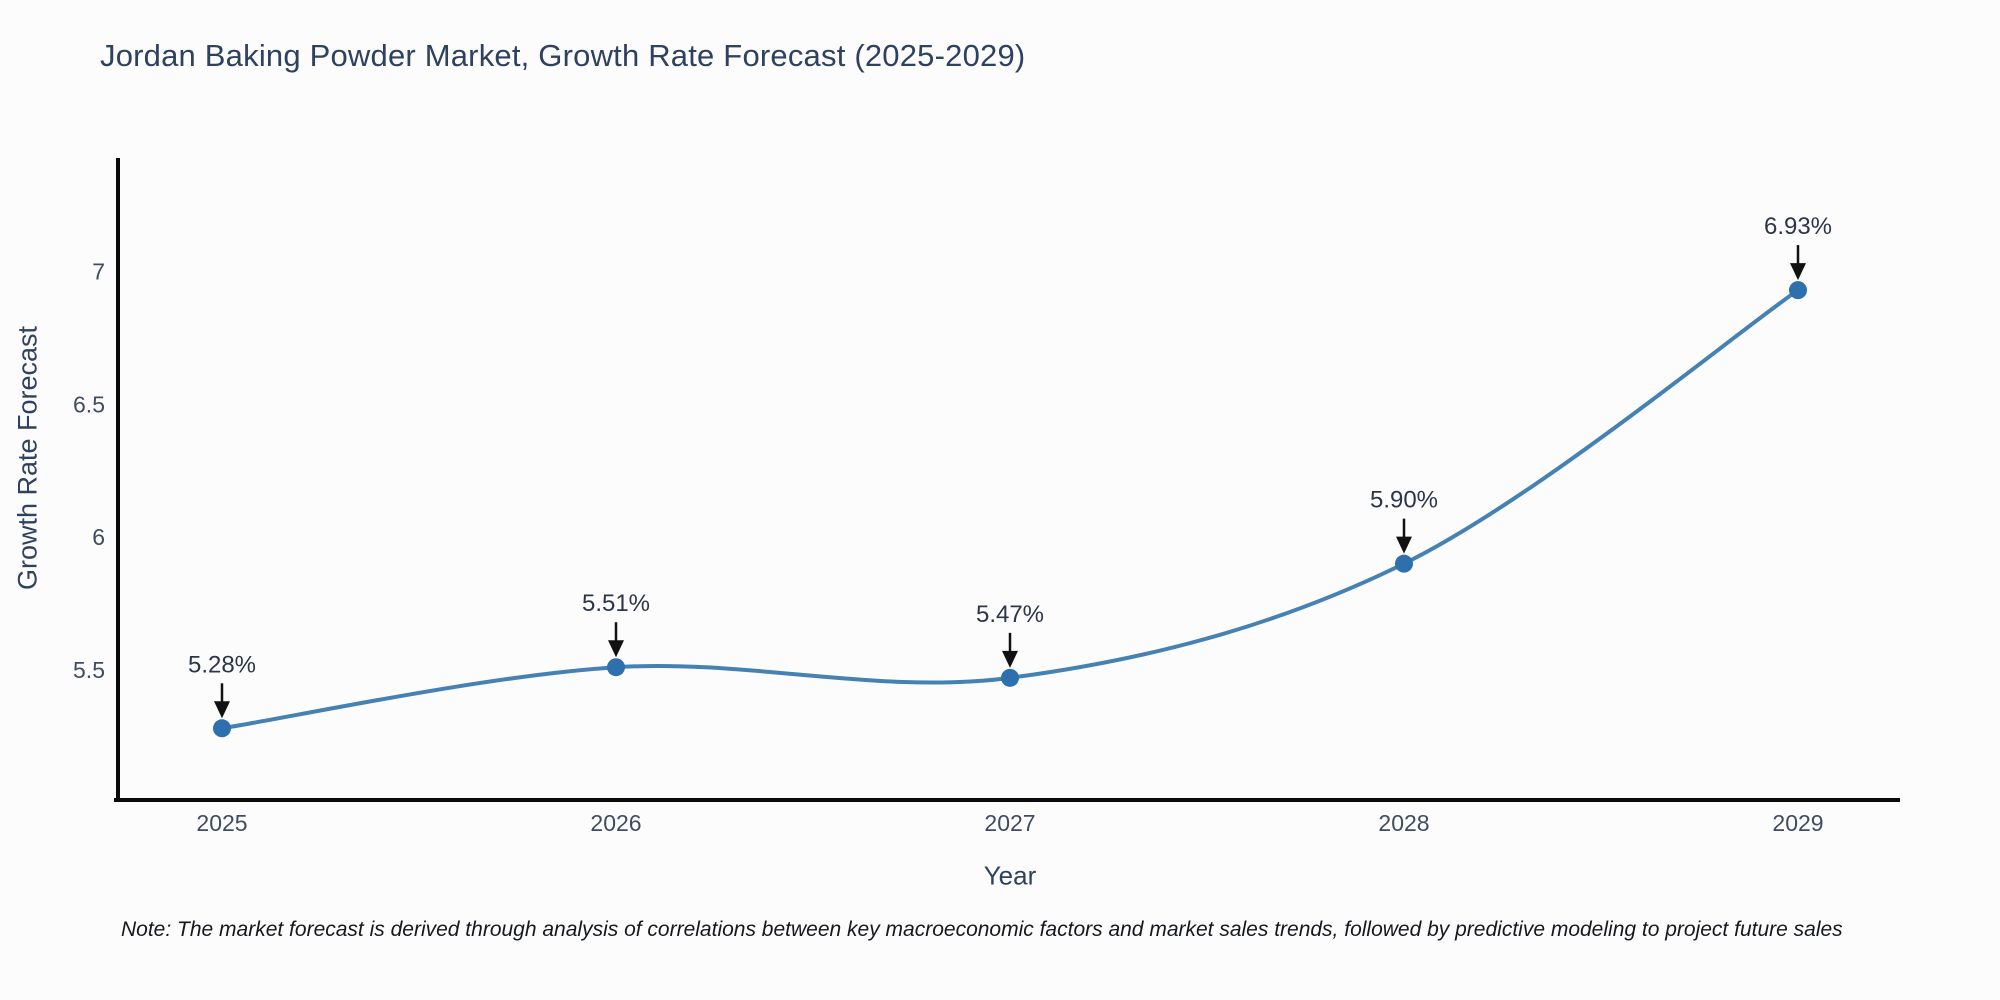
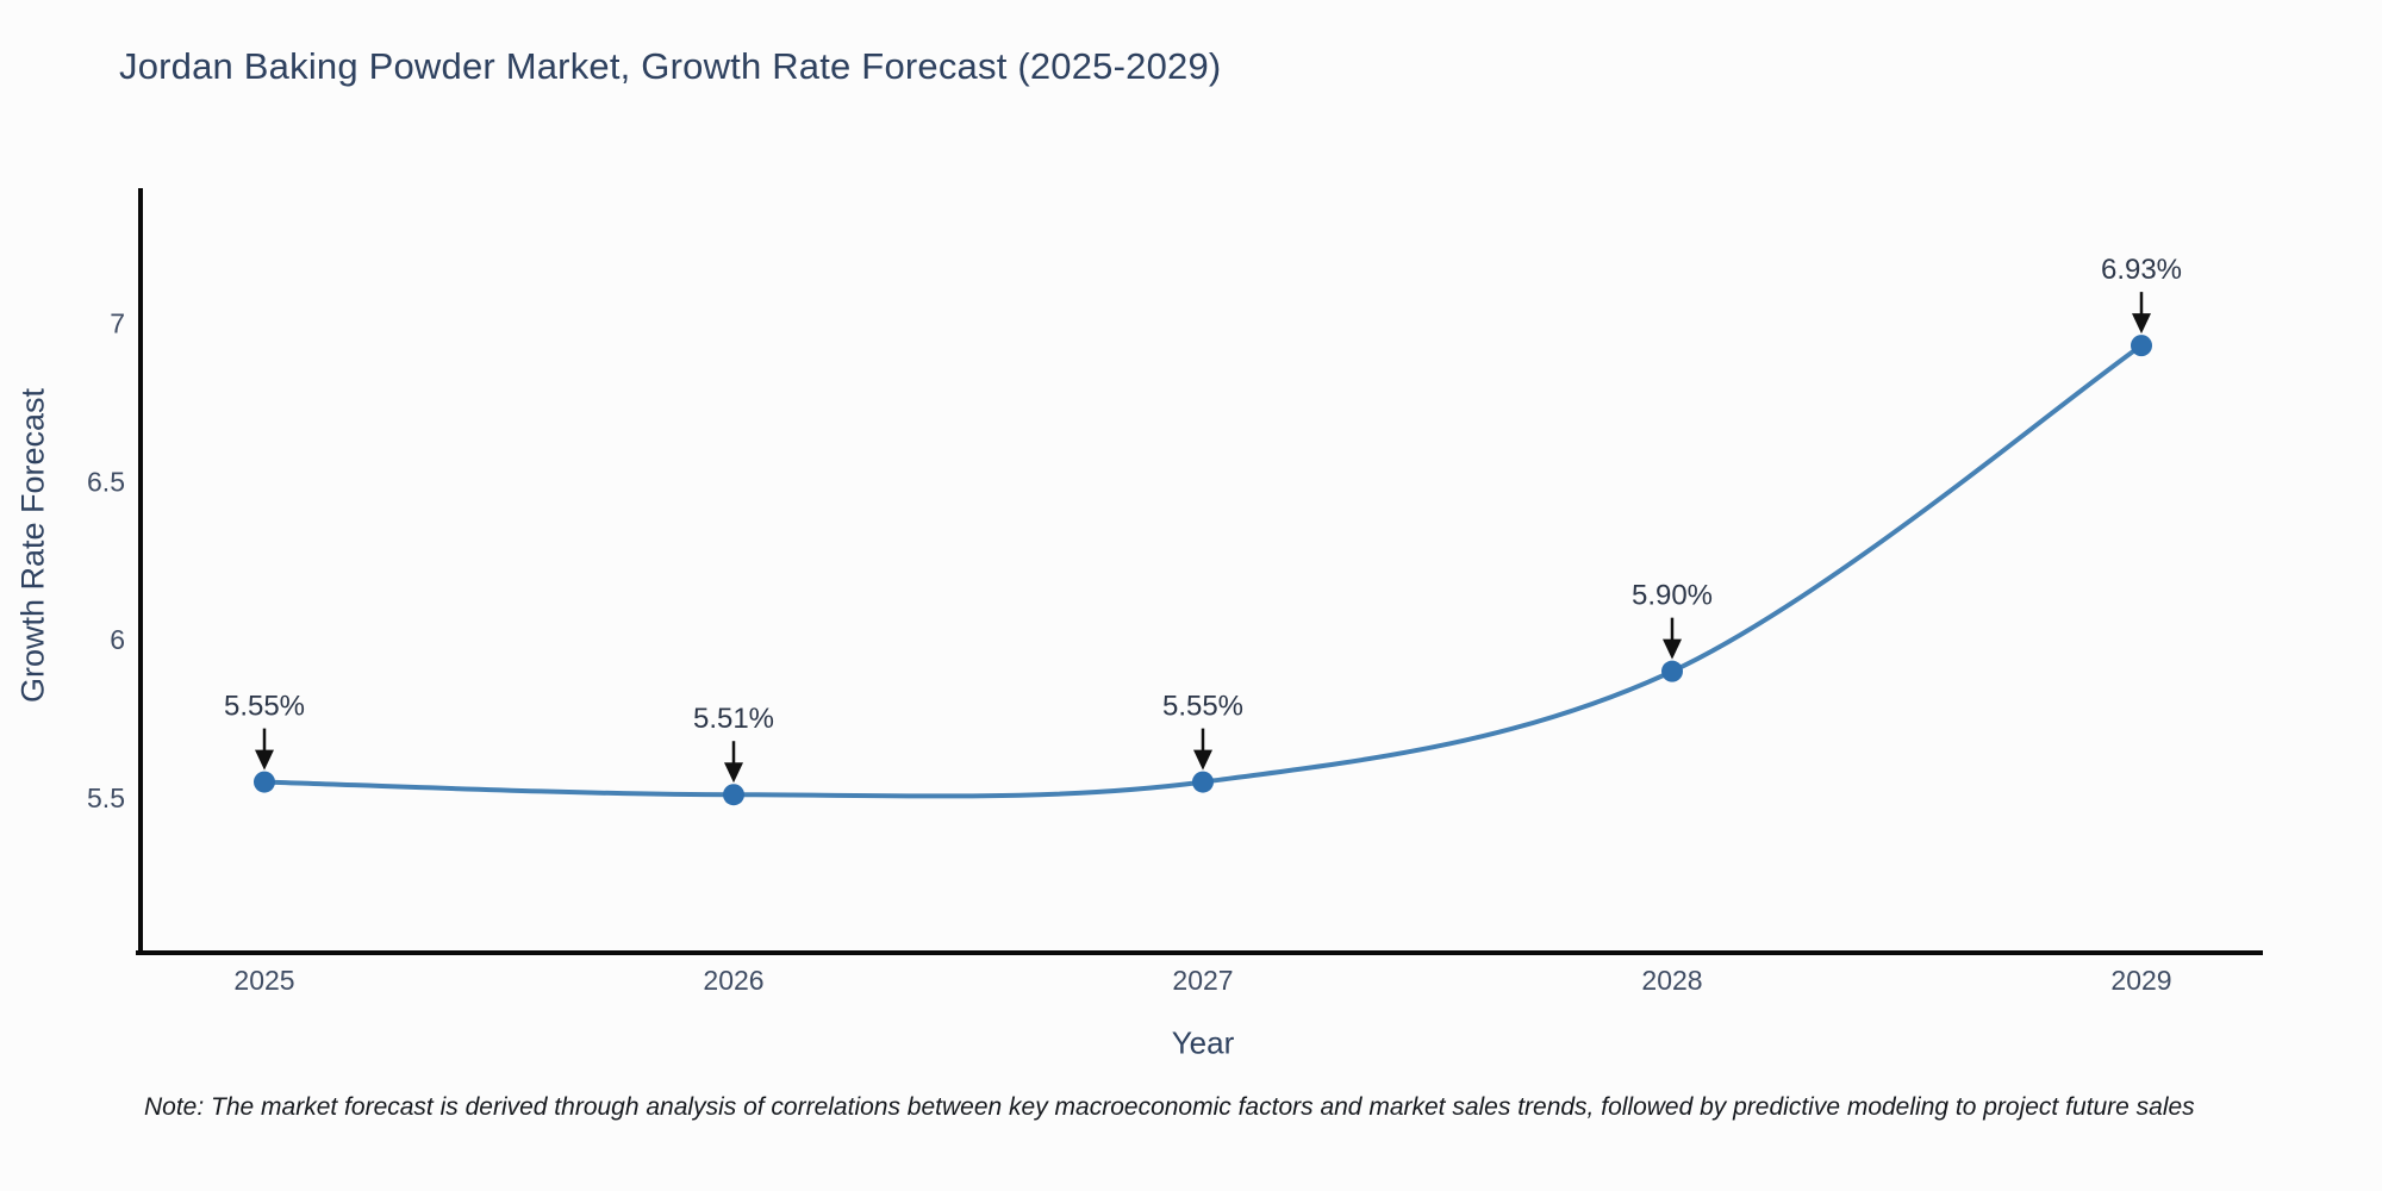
2025: 5.28% -> 5.55%
2027: 5.47% -> 5.55%
